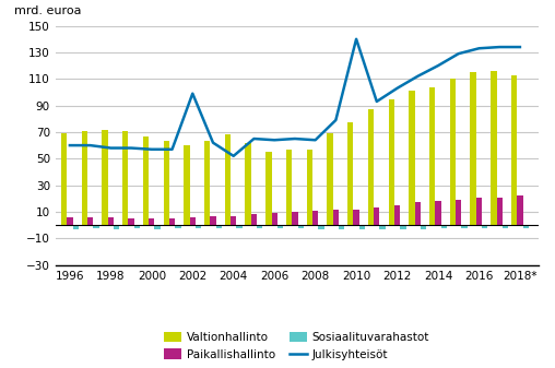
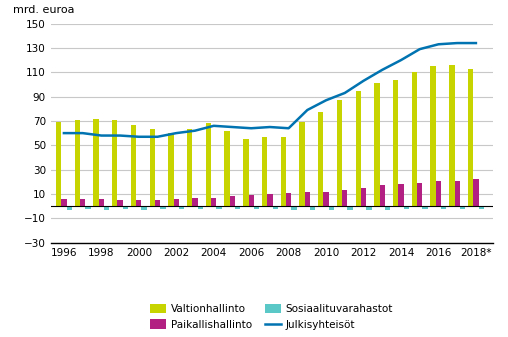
Julkisyhteisöt/2002: 99 -> 60
Julkisyhteisöt/2004: 52 -> 66
Julkisyhteisöt/2010: 140 -> 87
